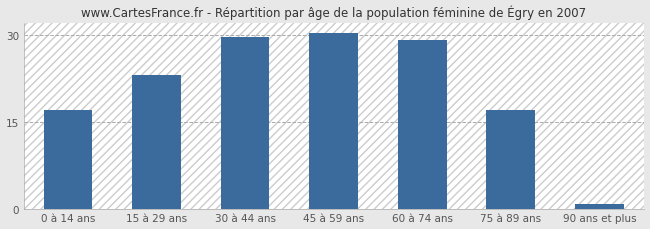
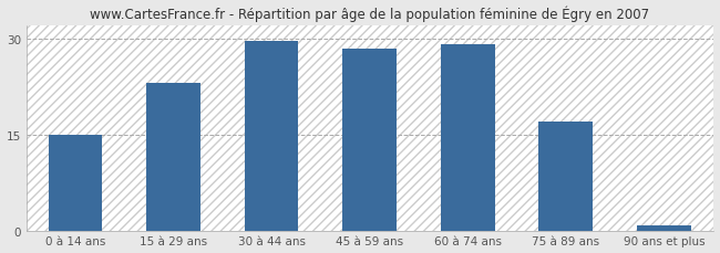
0 à 14 ans: 17.0 -> 15.0
45 à 59 ans: 30.2 -> 28.4
